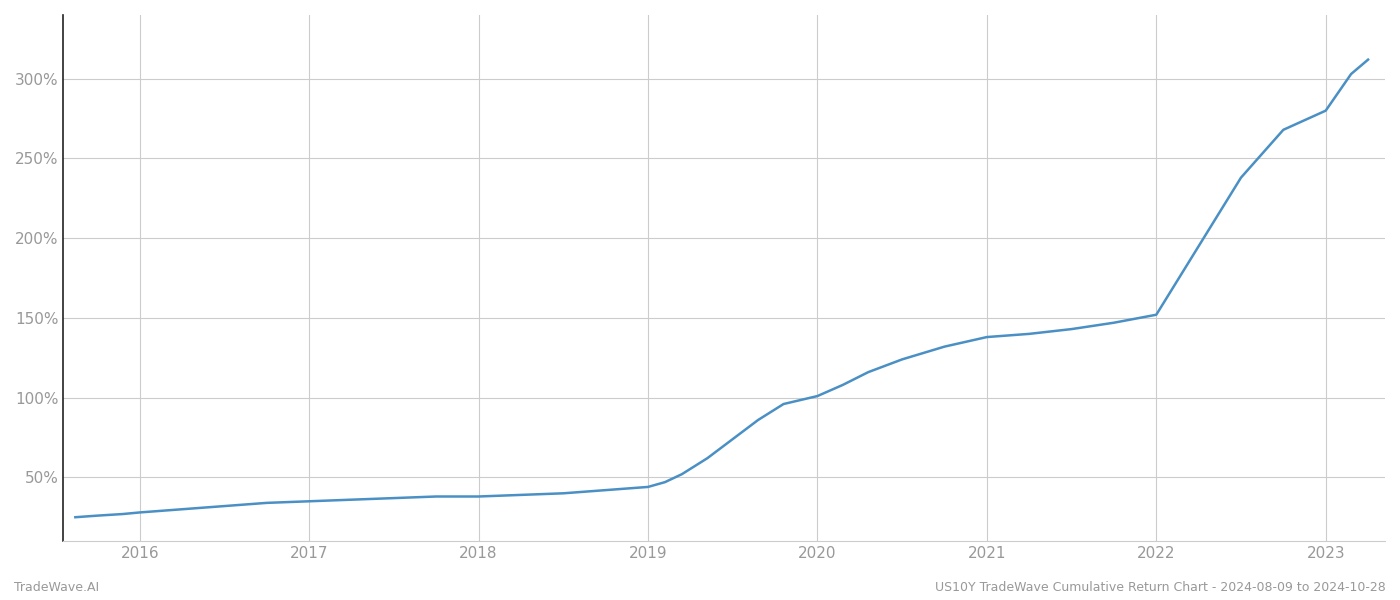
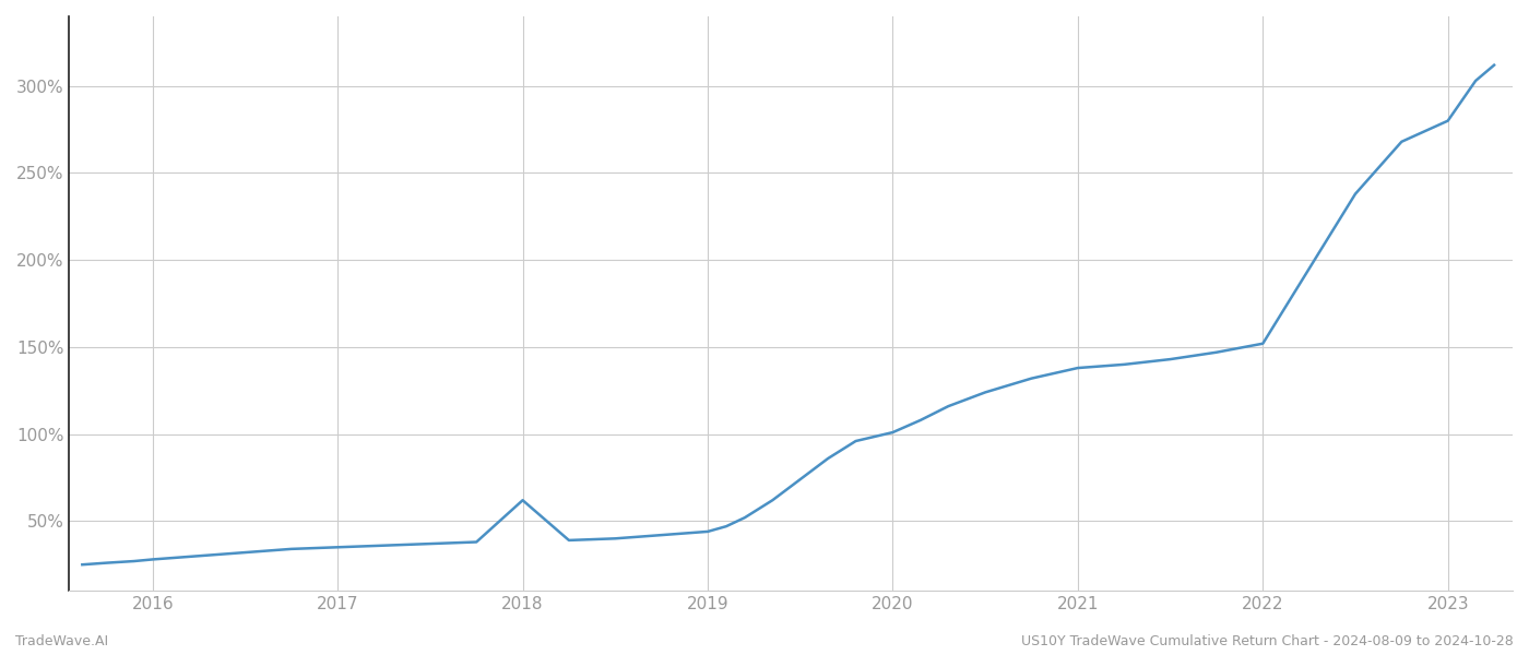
2018: 38% -> 62%
